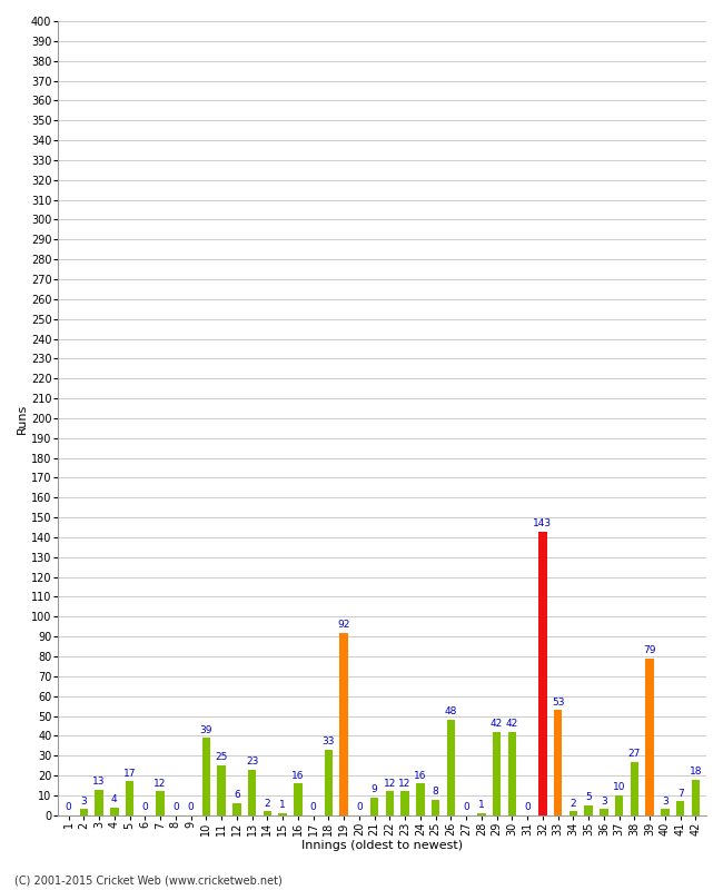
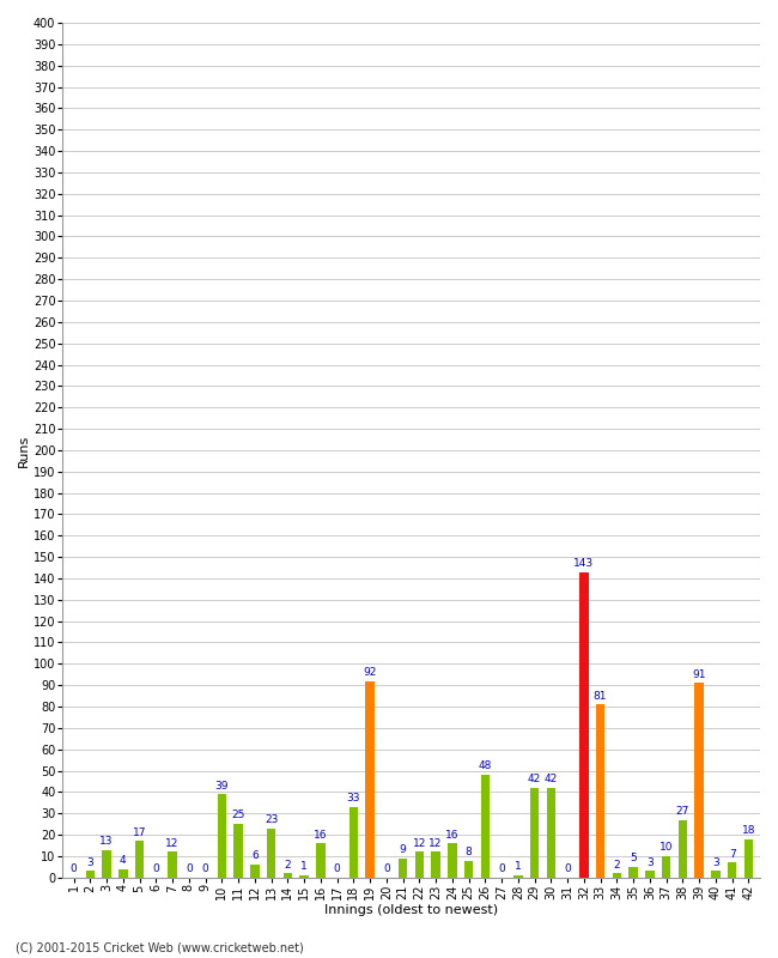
33: 53 -> 81
39: 79 -> 91
